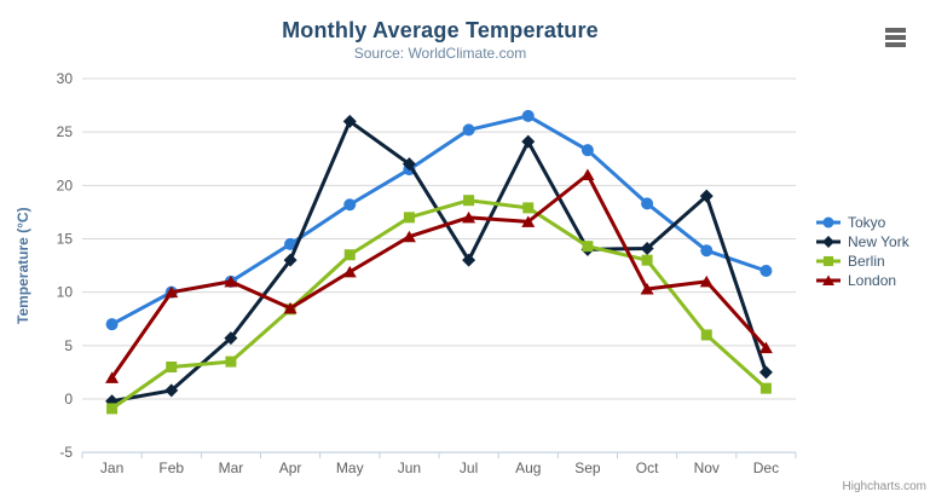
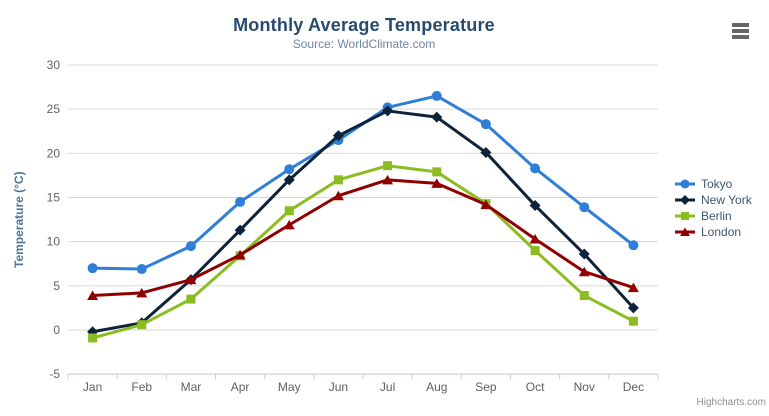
London/Jan: 2 -> 4
Tokyo/Feb: 10 -> 7
Berlin/Feb: 3 -> 1
London/Feb: 10 -> 4
Tokyo/Mar: 11 -> 10
London/Mar: 11 -> 6
New York/Apr: 13 -> 11
New York/May: 26 -> 17
New York/Jul: 13 -> 25
New York/Sep: 14 -> 20
London/Sep: 21 -> 14
Berlin/Oct: 13 -> 9
New York/Nov: 19 -> 9
Berlin/Nov: 6 -> 4
London/Nov: 11 -> 7
Tokyo/Dec: 12 -> 10
